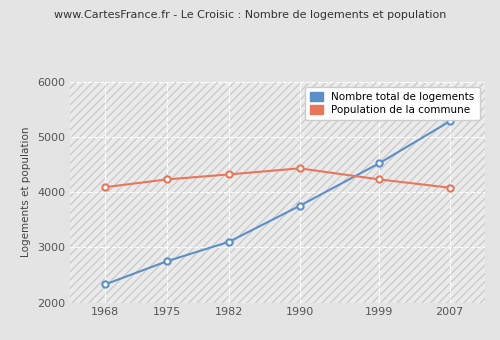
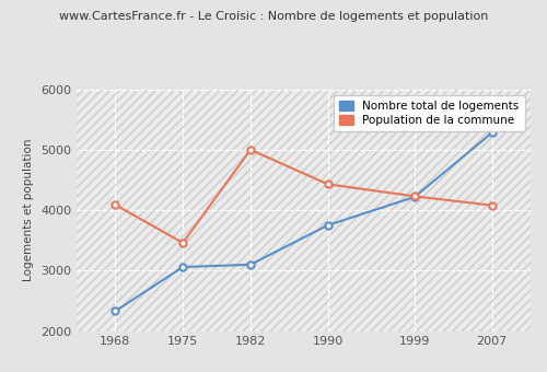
Nombre total de logements/1975: 2750 -> 3060
Population de la commune/1975: 4230 -> 3460
Population de la commune/1982: 4320 -> 5000
Nombre total de logements/1999: 4520 -> 4220
